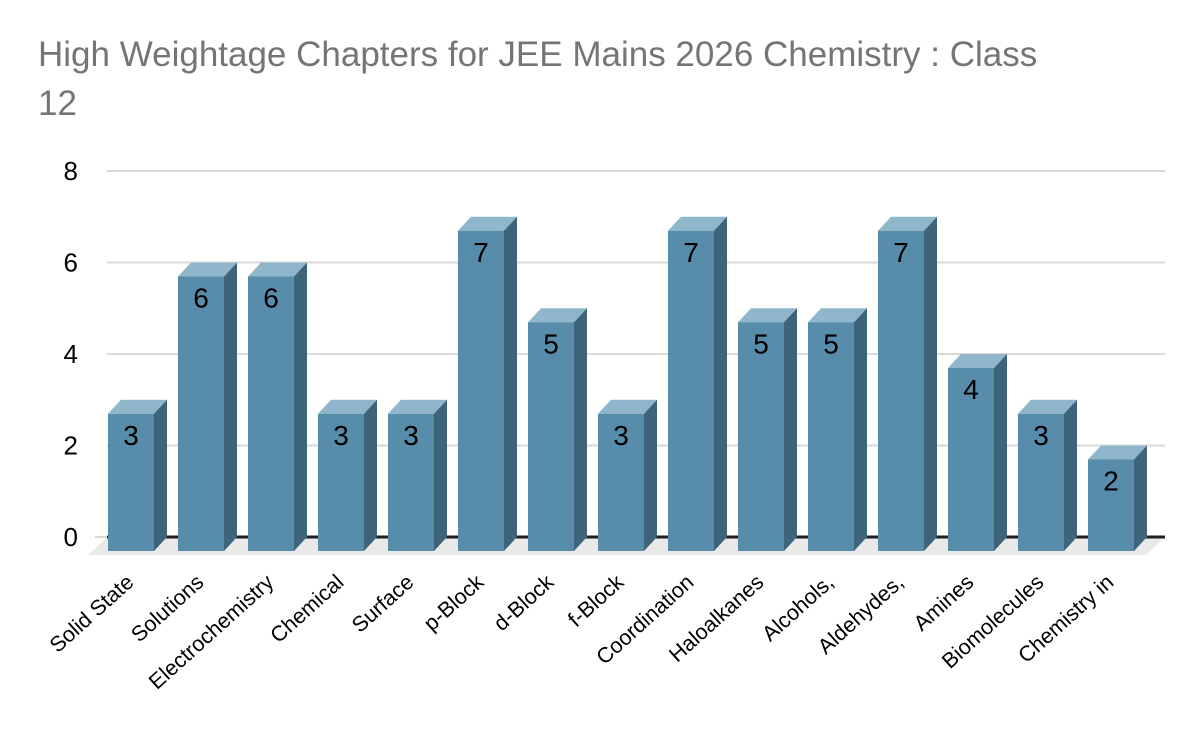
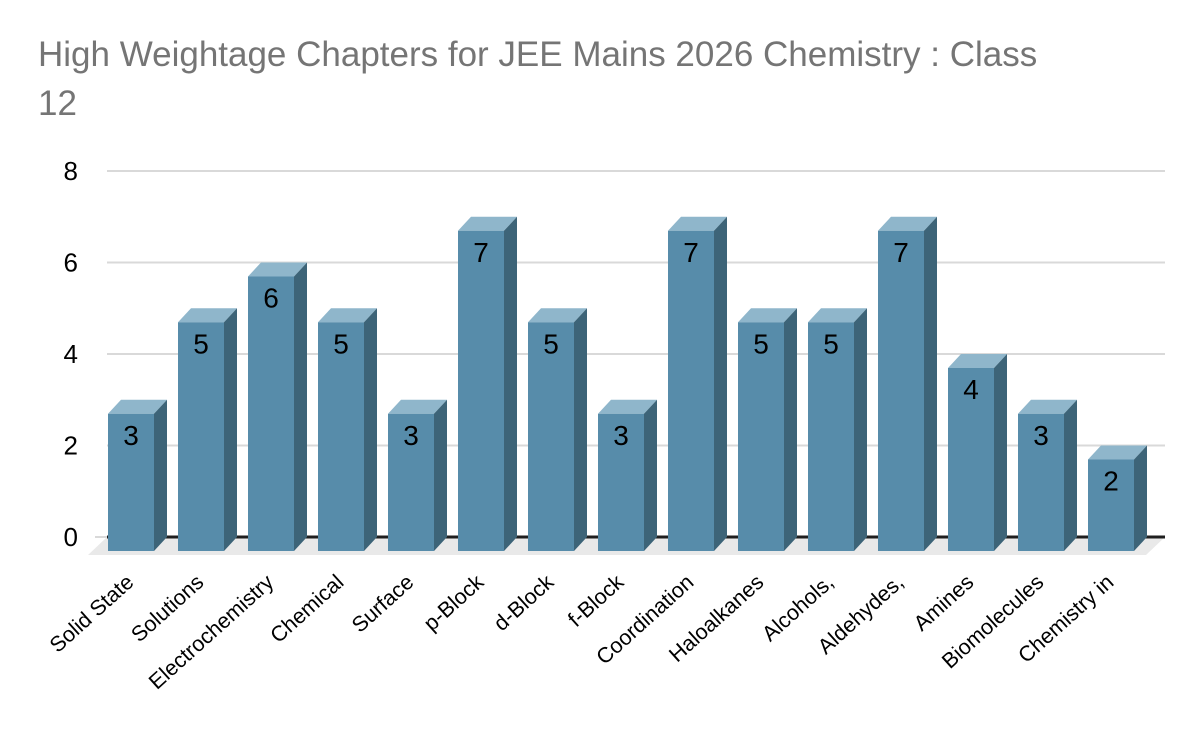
Solutions: 6 -> 5
Chemical: 3 -> 5
